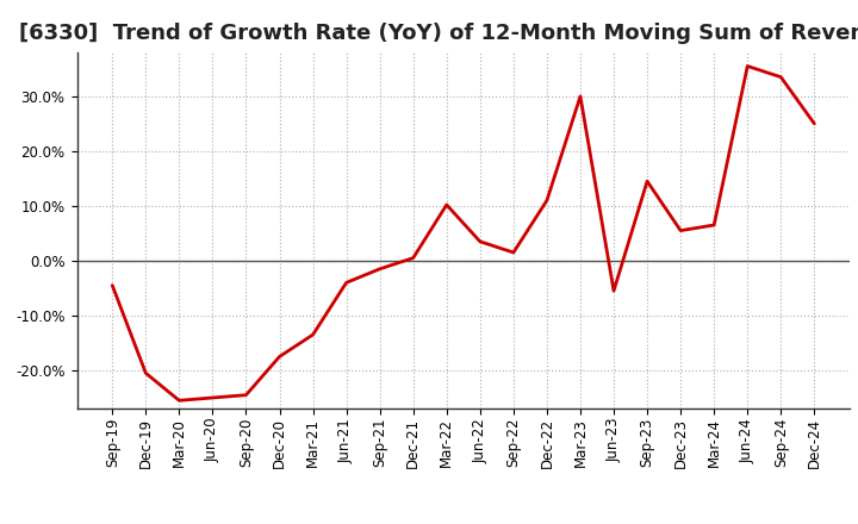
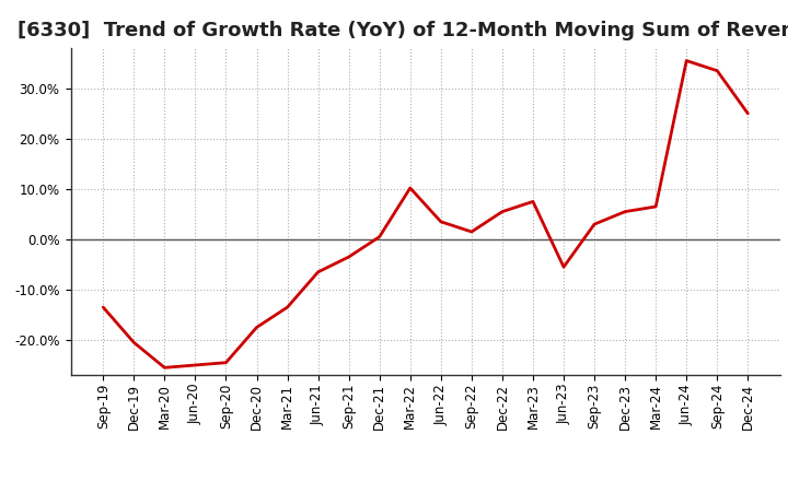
Sep-19: -4.5% -> -13.5%
Jun-21: -4.0% -> -6.5%
Sep-21: -1.5% -> -3.5%
Dec-22: 11.0% -> 5.5%
Mar-23: 30.0% -> 7.5%
Sep-23: 14.5% -> 3.0%
